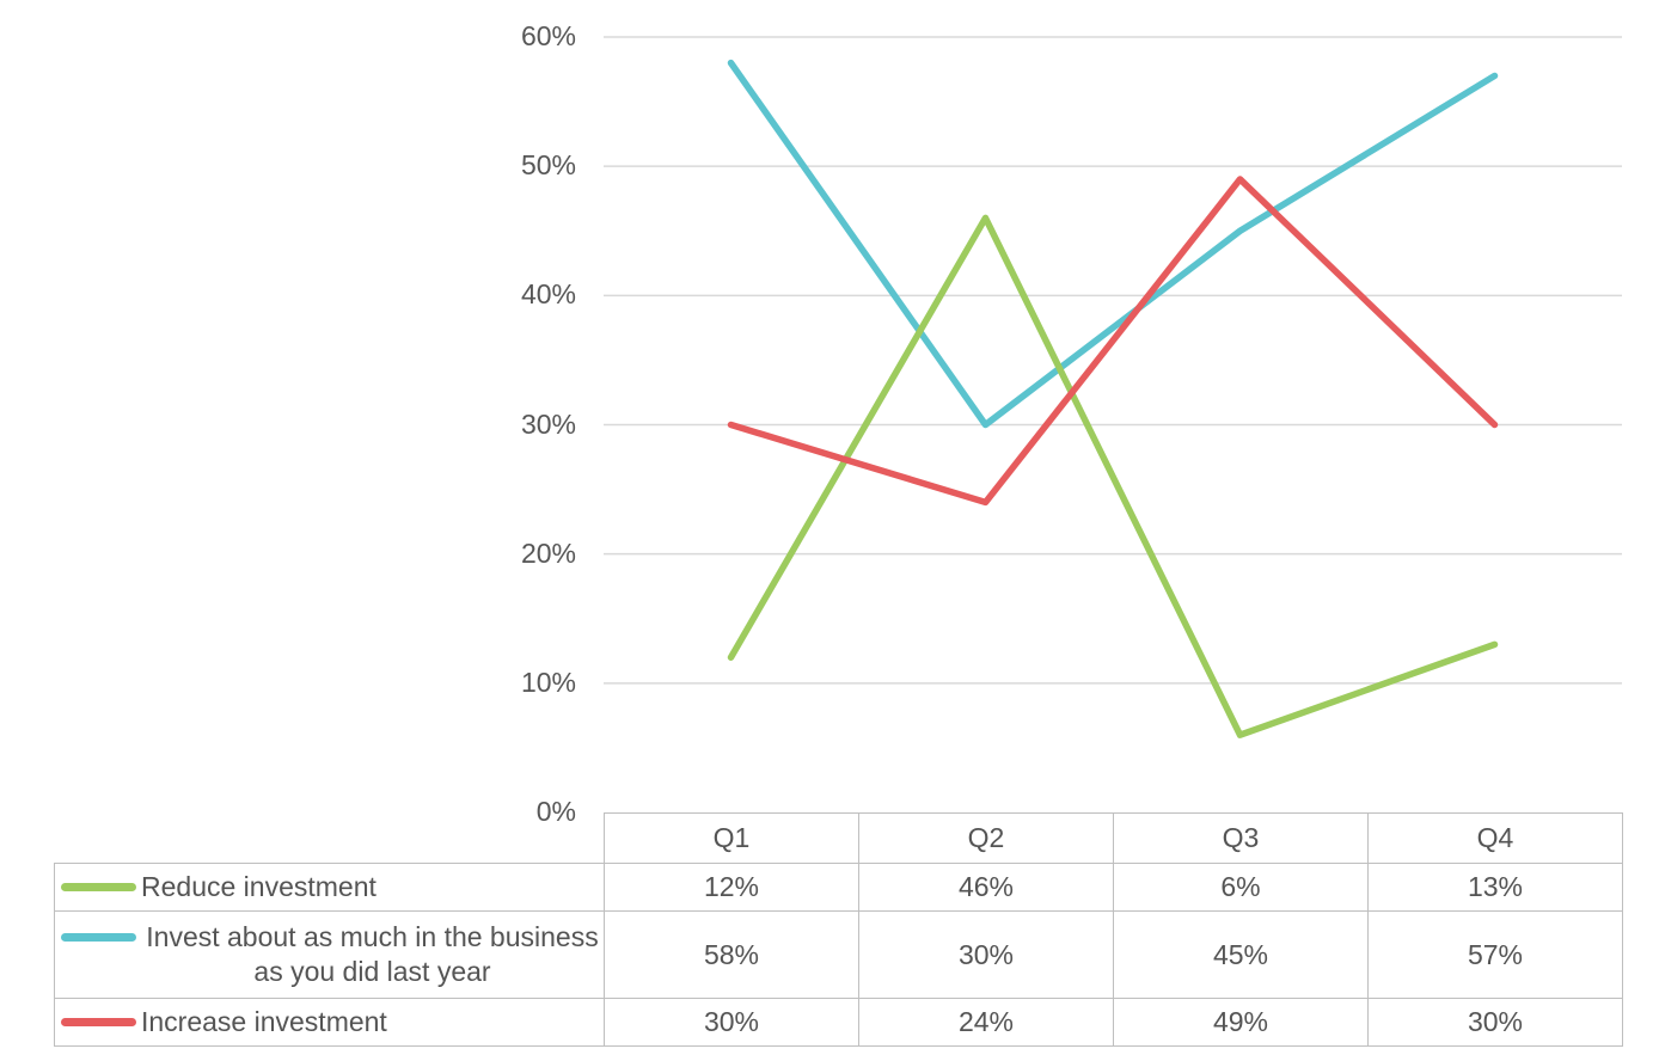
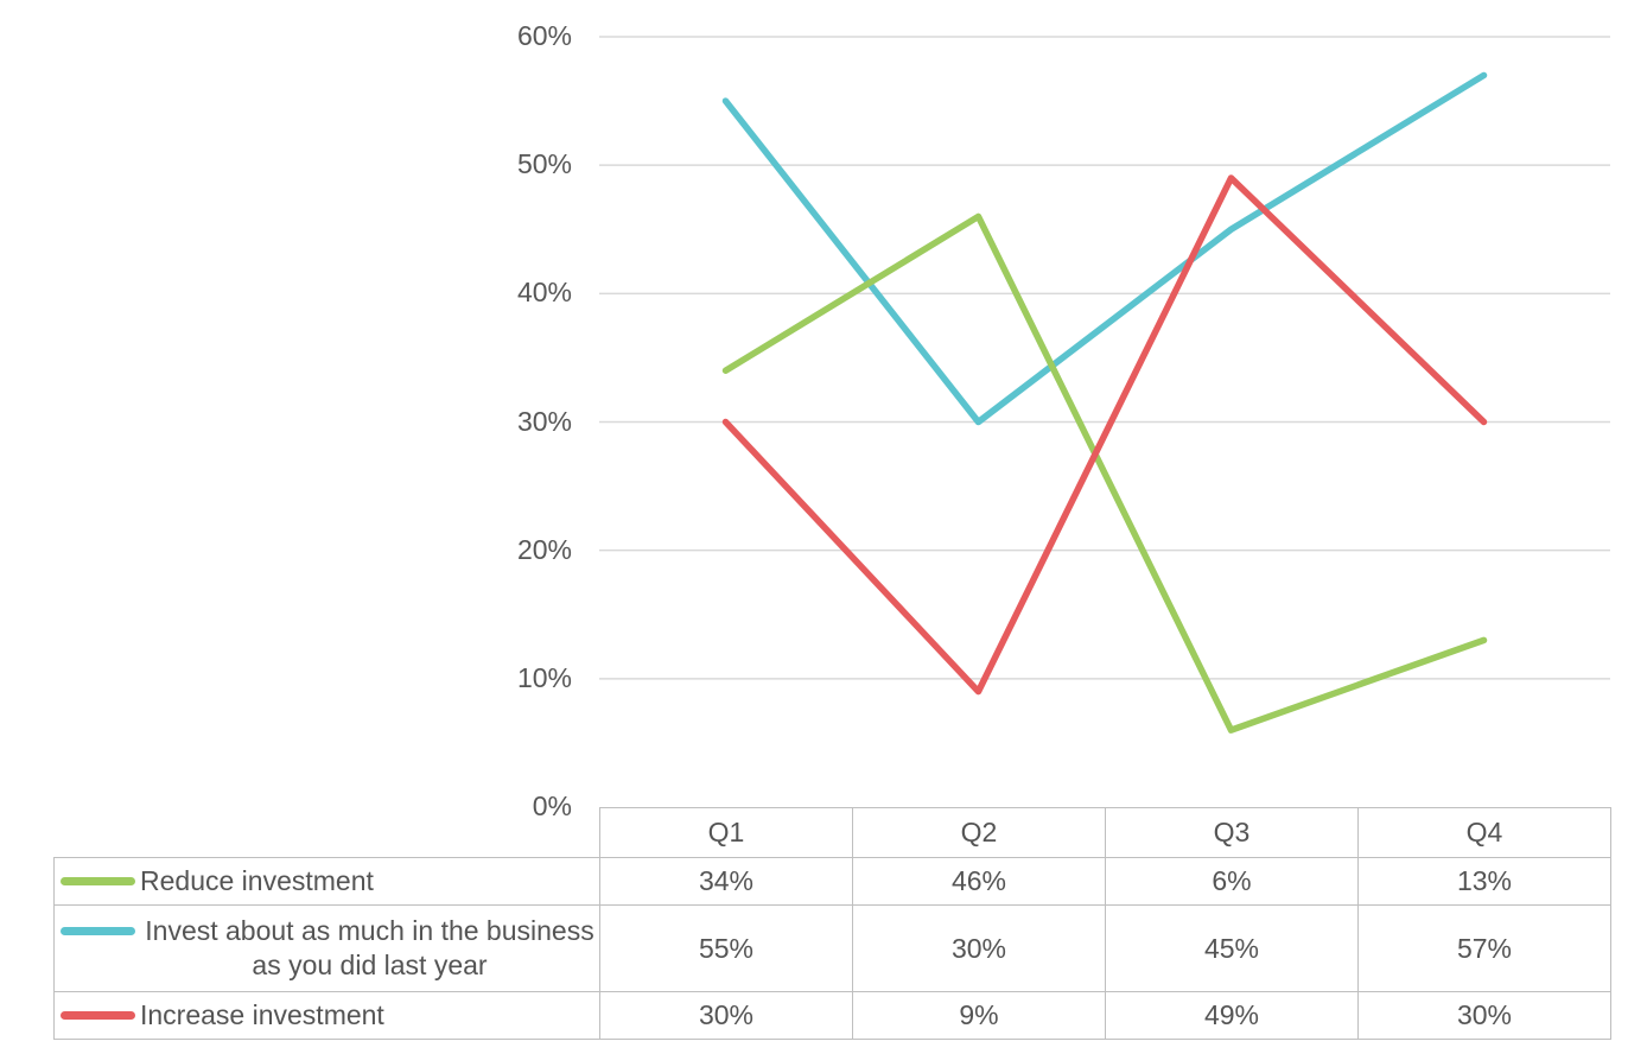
Reduce investment/Q1: 12% -> 34%
Invest about as much in the business as you did last year/Q1: 58% -> 55%
Increase investment/Q2: 24% -> 9%
